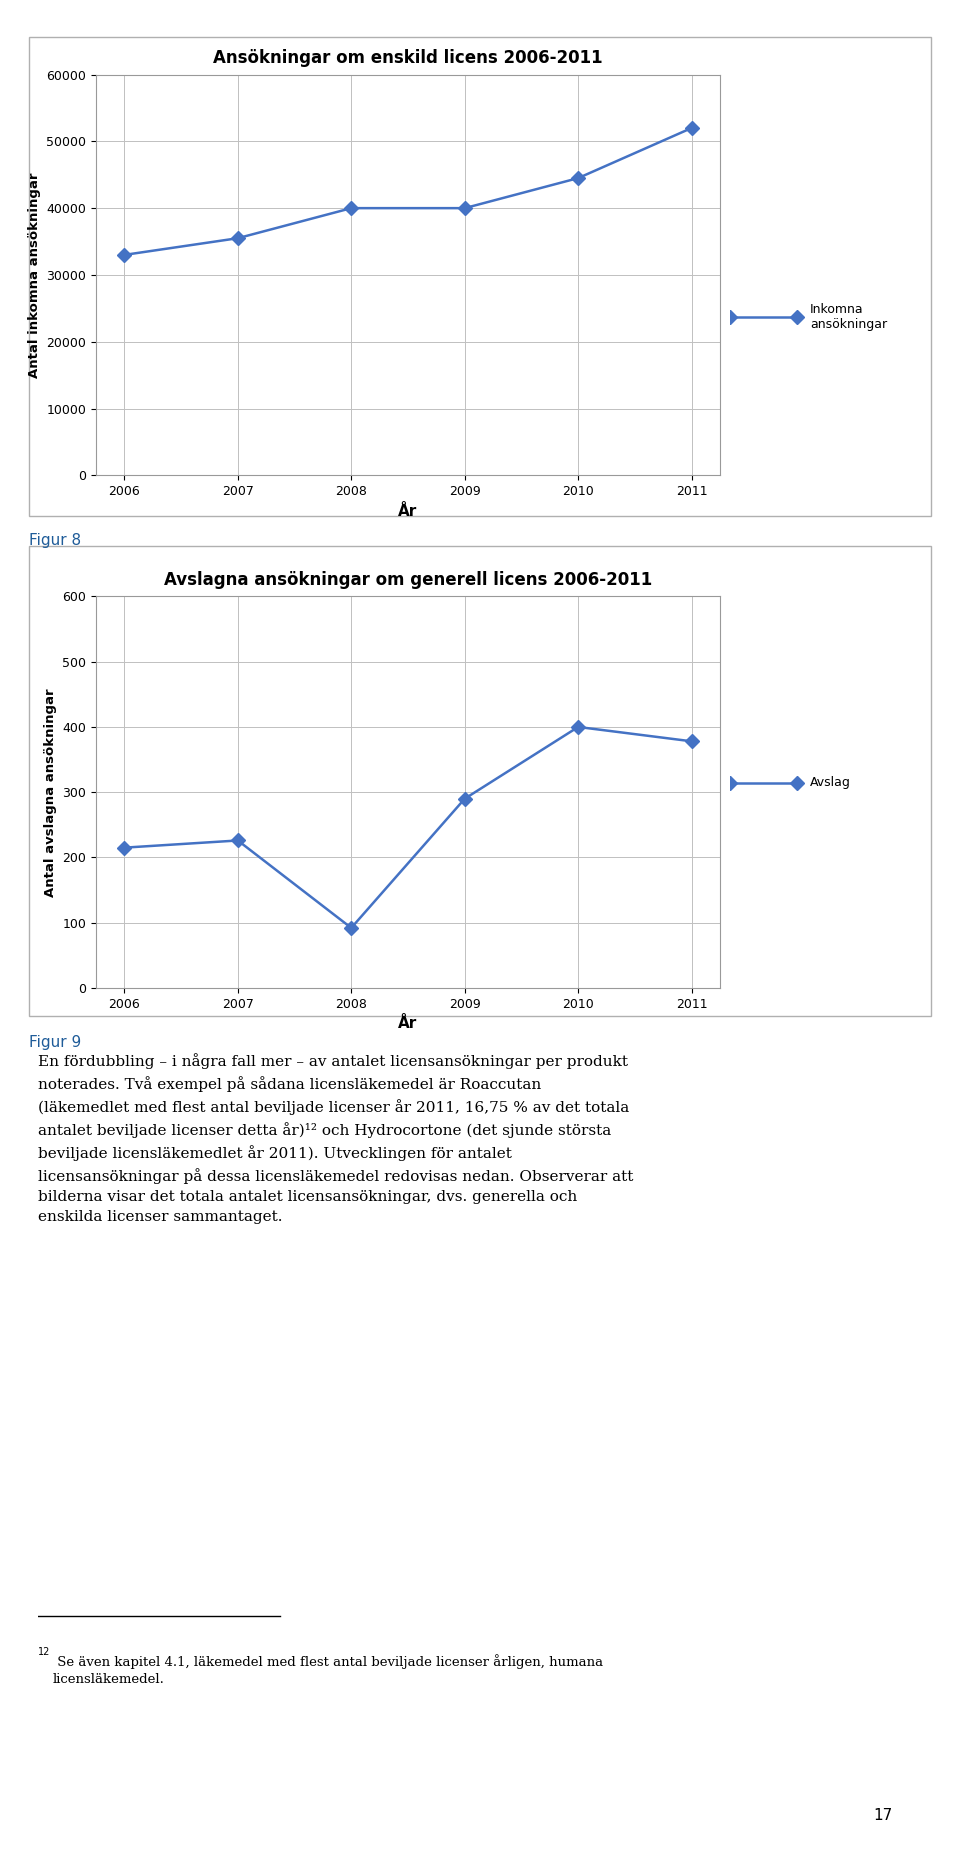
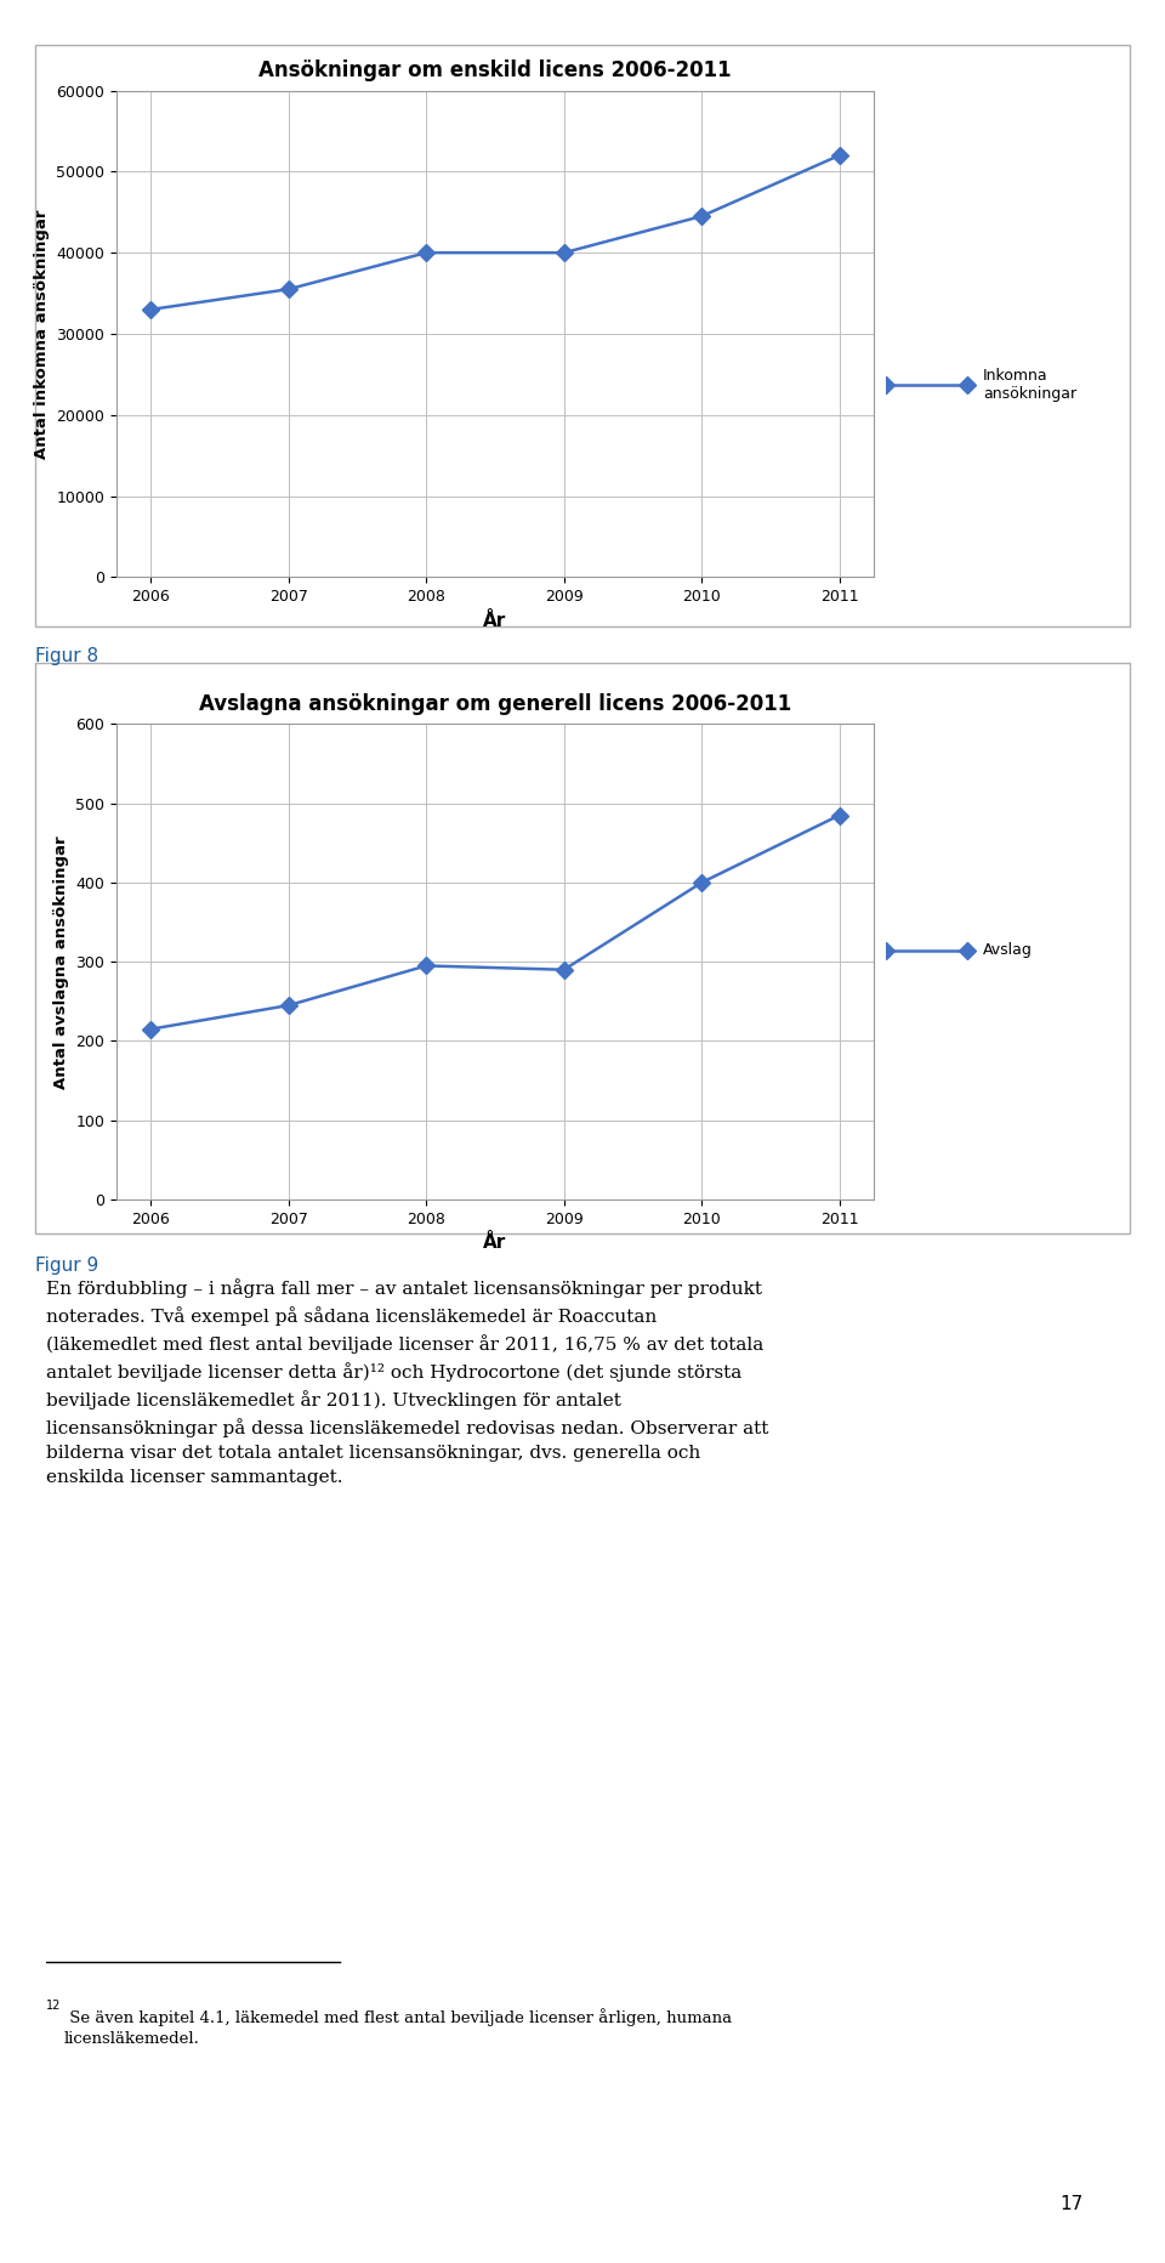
Avslagna ansökningar om generell licens 2006-2011/2007: 226 -> 245
Avslagna ansökningar om generell licens 2006-2011/2008: 92 -> 295
Avslagna ansökningar om generell licens 2006-2011/2011: 378 -> 485
